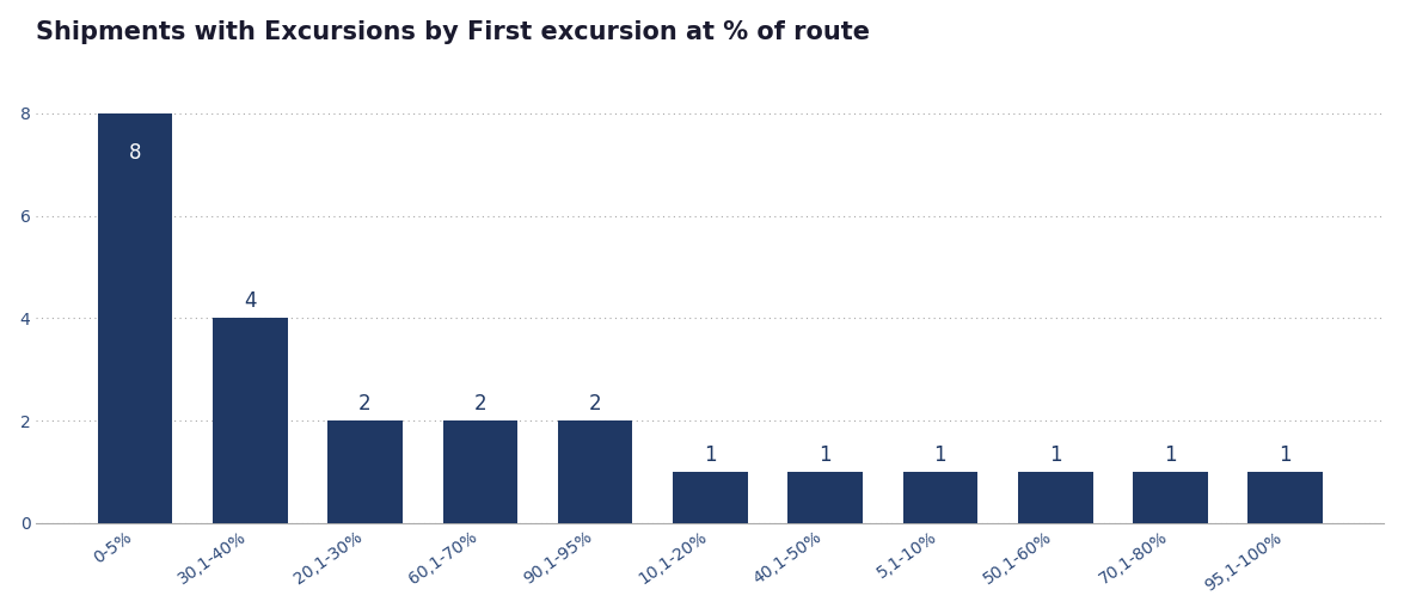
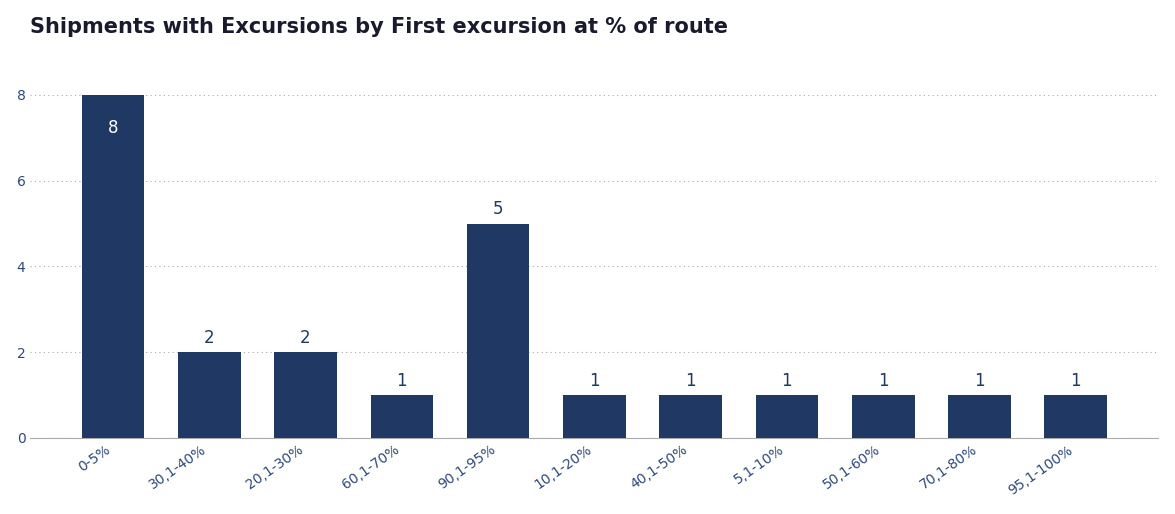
30,1-40%: 4 -> 2
60,1-70%: 2 -> 1
90,1-95%: 2 -> 5
